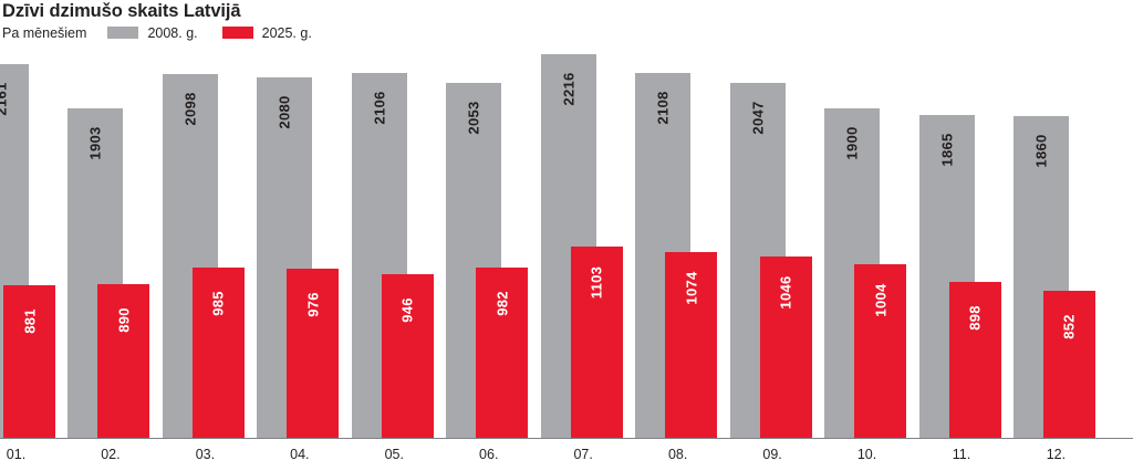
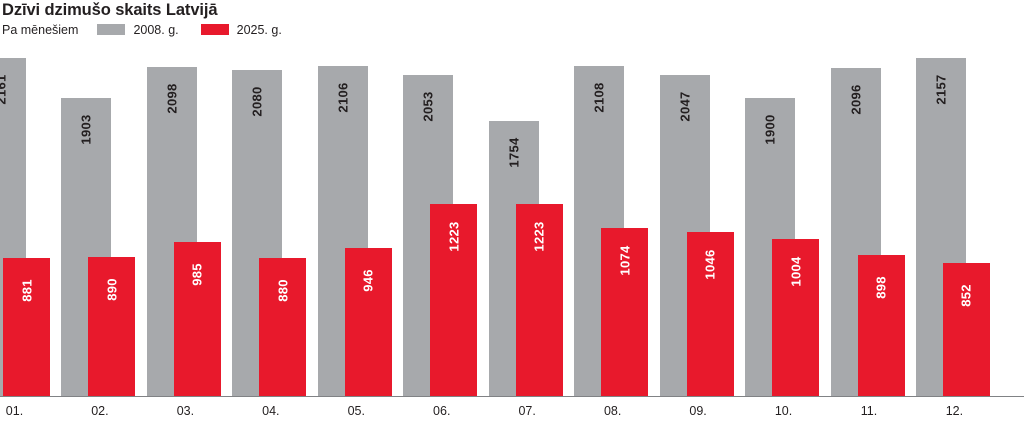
2025. g./04.: 976 -> 880
2025. g./06.: 982 -> 1223
2008. g./07.: 2216 -> 1754
2025. g./07.: 1103 -> 1223
2008. g./11.: 1865 -> 2096
2008. g./12.: 1860 -> 2157
